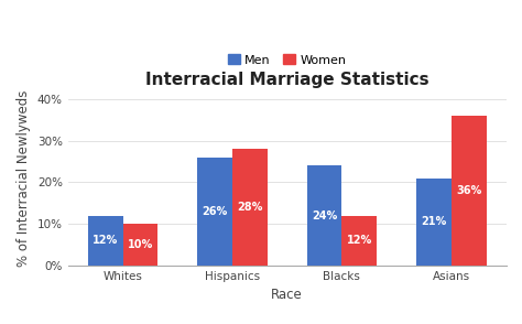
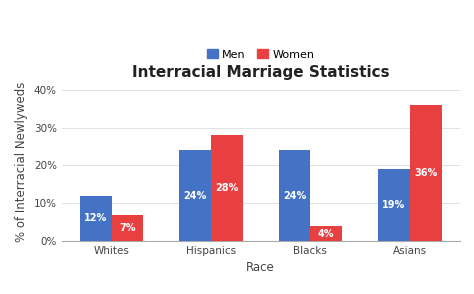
Women/Whites: 10% -> 7%
Men/Hispanics: 26% -> 24%
Women/Blacks: 12% -> 4%
Men/Asians: 21% -> 19%
